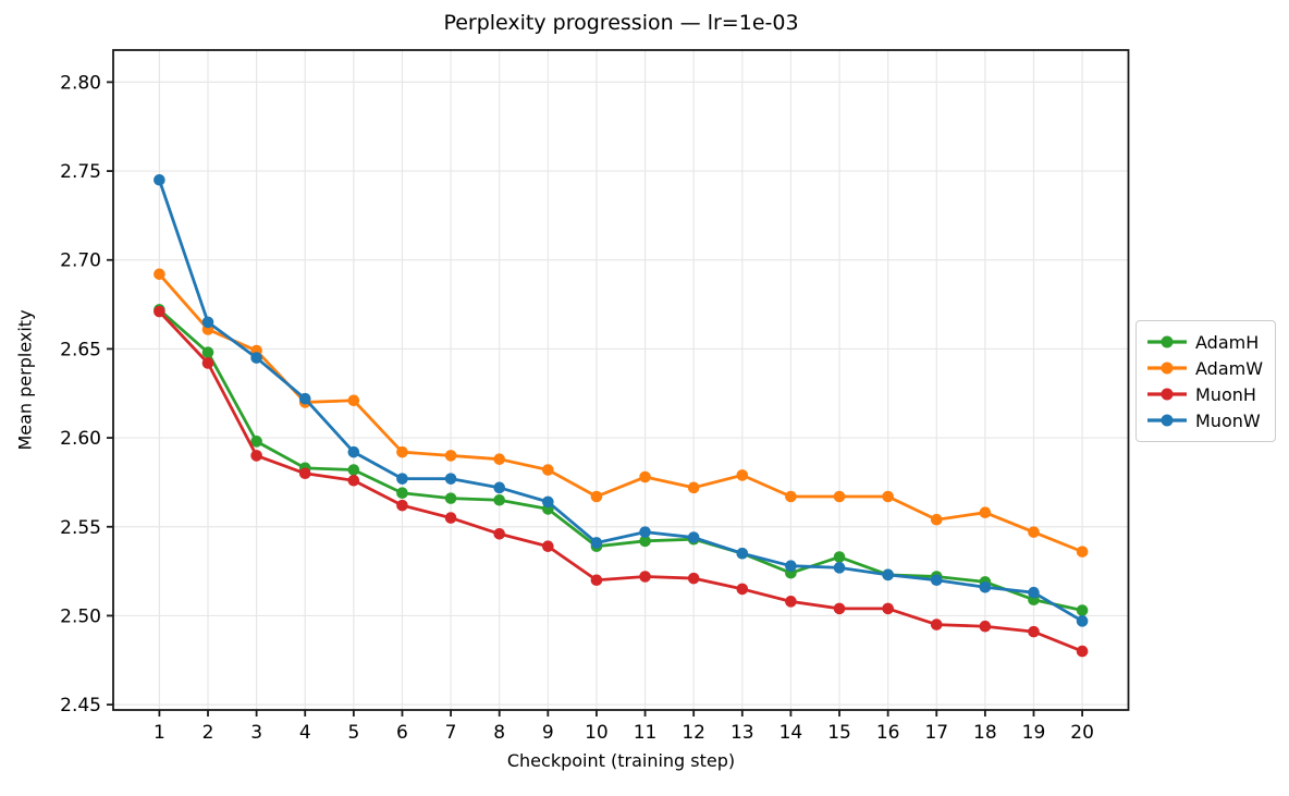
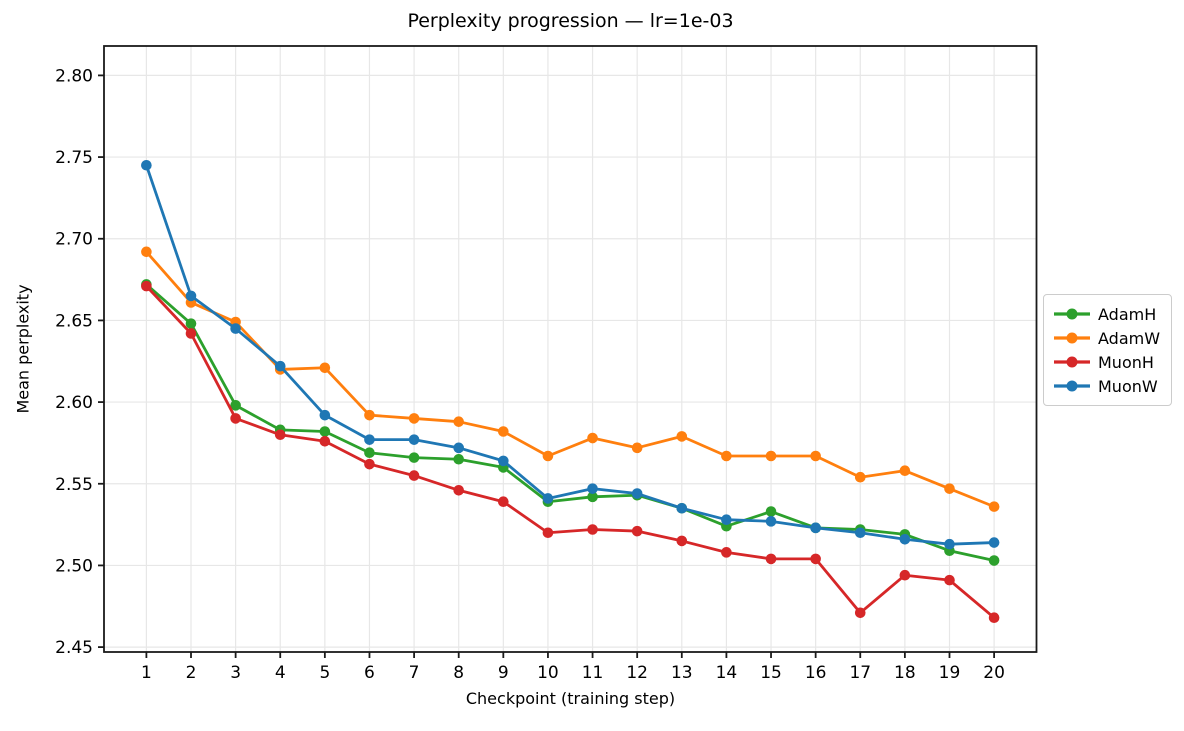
MuonH/17: 2.495 -> 2.471
MuonH/20: 2.480 -> 2.468
MuonW/20: 2.497 -> 2.514
